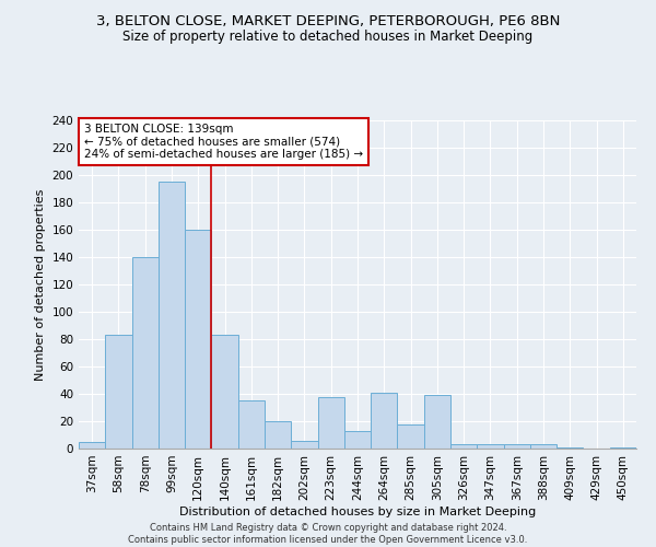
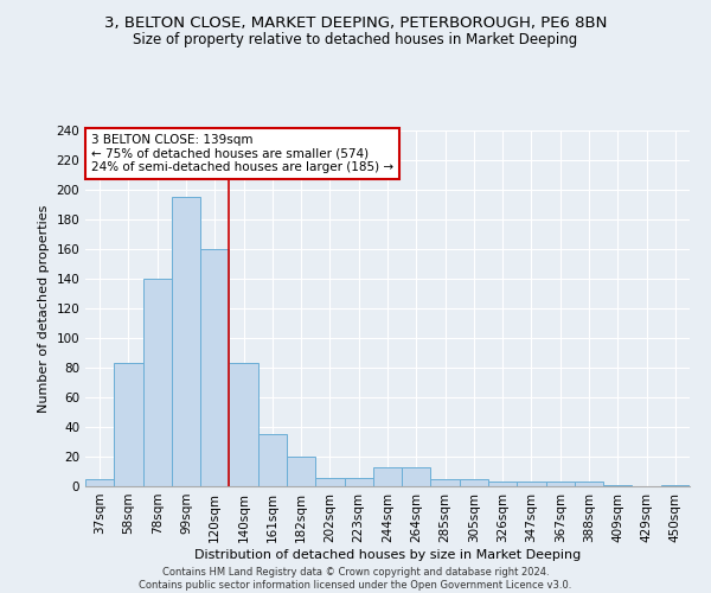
223sqm: 38 -> 6
264sqm: 41 -> 13
285sqm: 18 -> 5
305sqm: 39 -> 5
